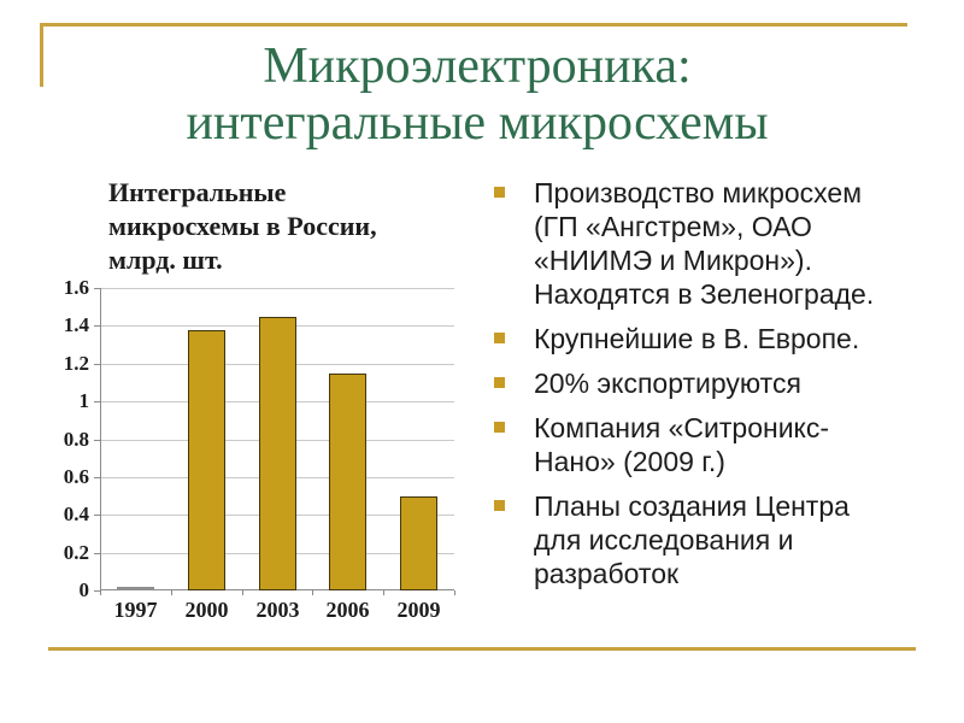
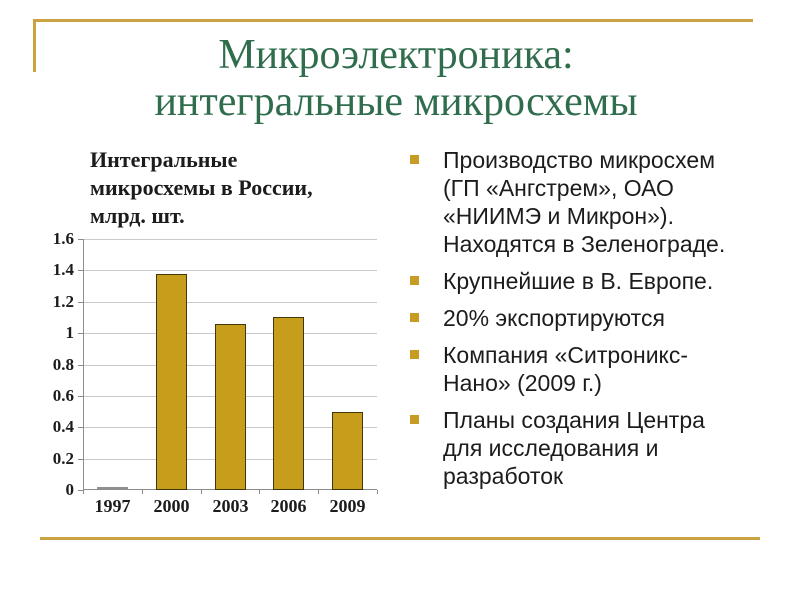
2003: 1.45 -> 1.06
2006: 1.15 -> 1.10
